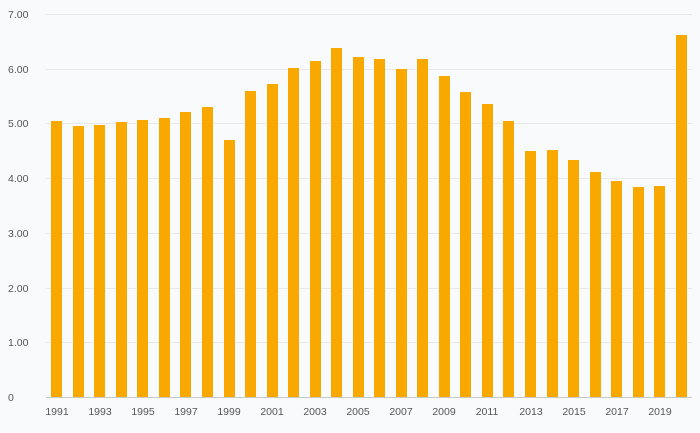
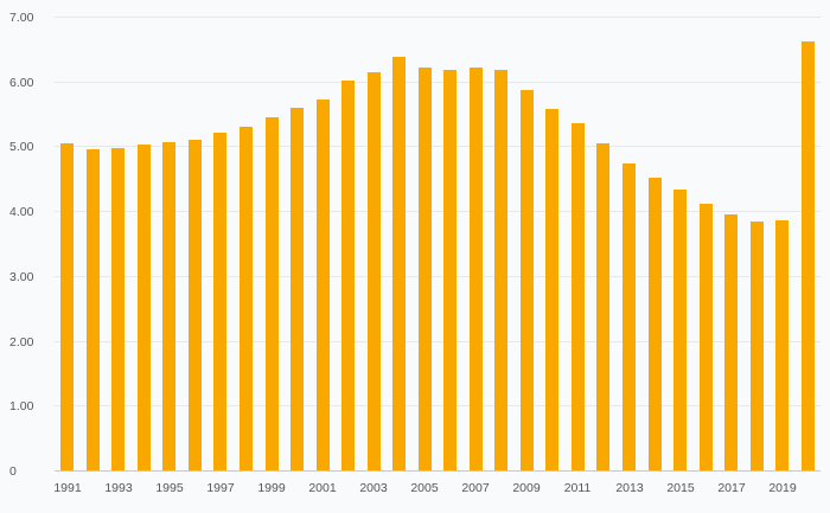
1999: 4.7 -> 5.5
2007: 6.0 -> 6.2
2013: 4.5 -> 4.7
